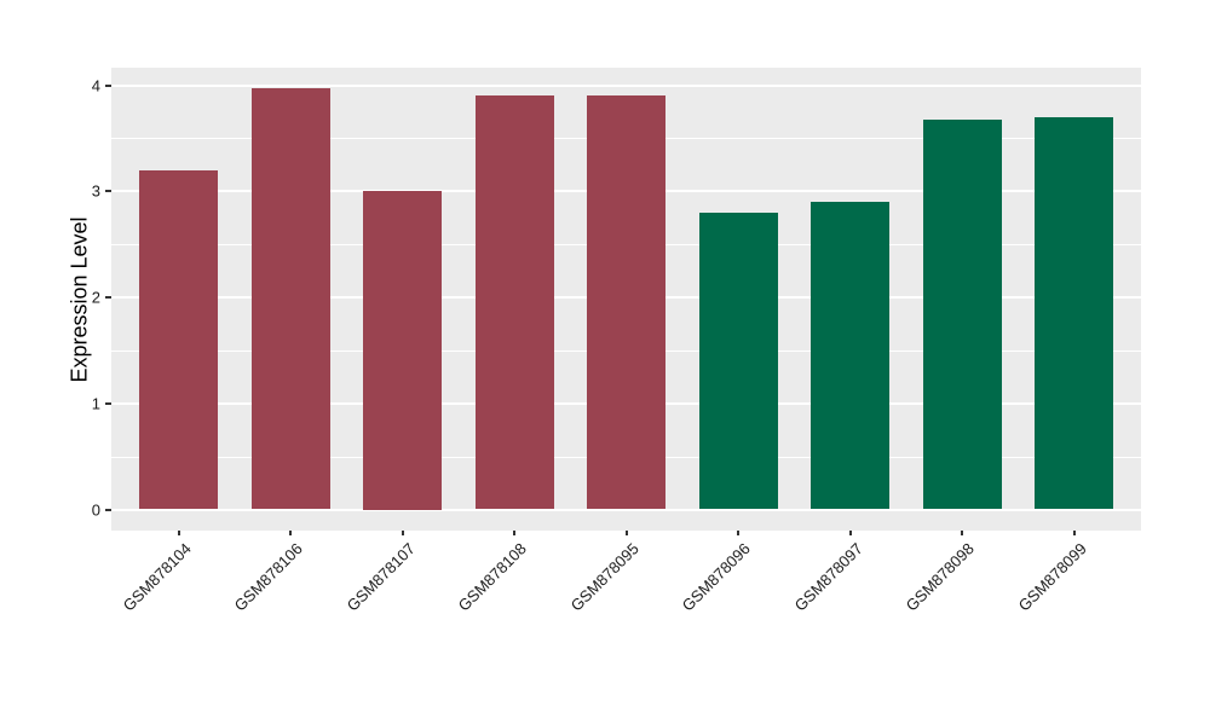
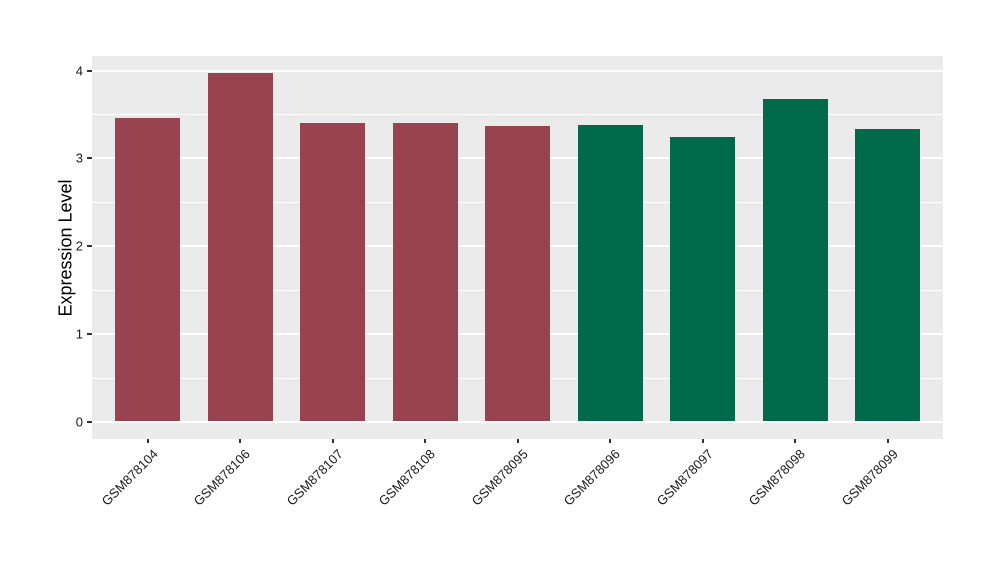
GSM878104: 3.2 -> 3.5
GSM878107: 3.0 -> 3.4
GSM878108: 3.9 -> 3.4
GSM878095: 3.9 -> 3.4
GSM878096: 2.8 -> 3.4
GSM878097: 2.9 -> 3.2
GSM878099: 3.7 -> 3.3
